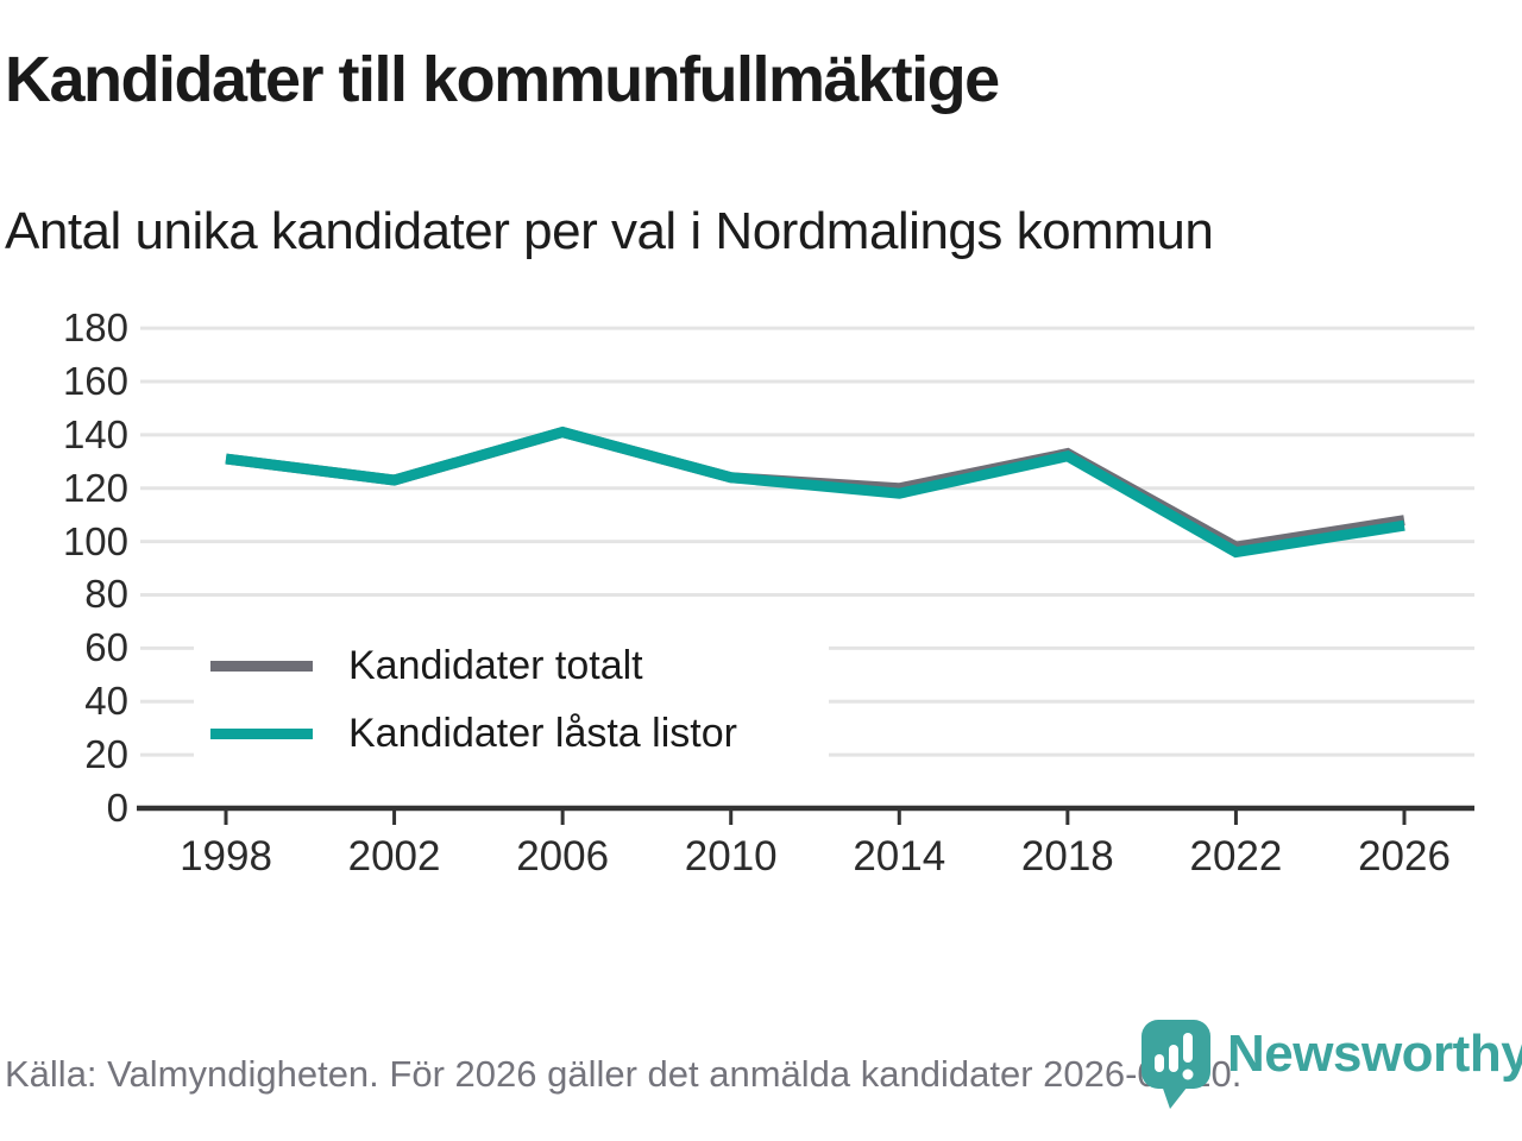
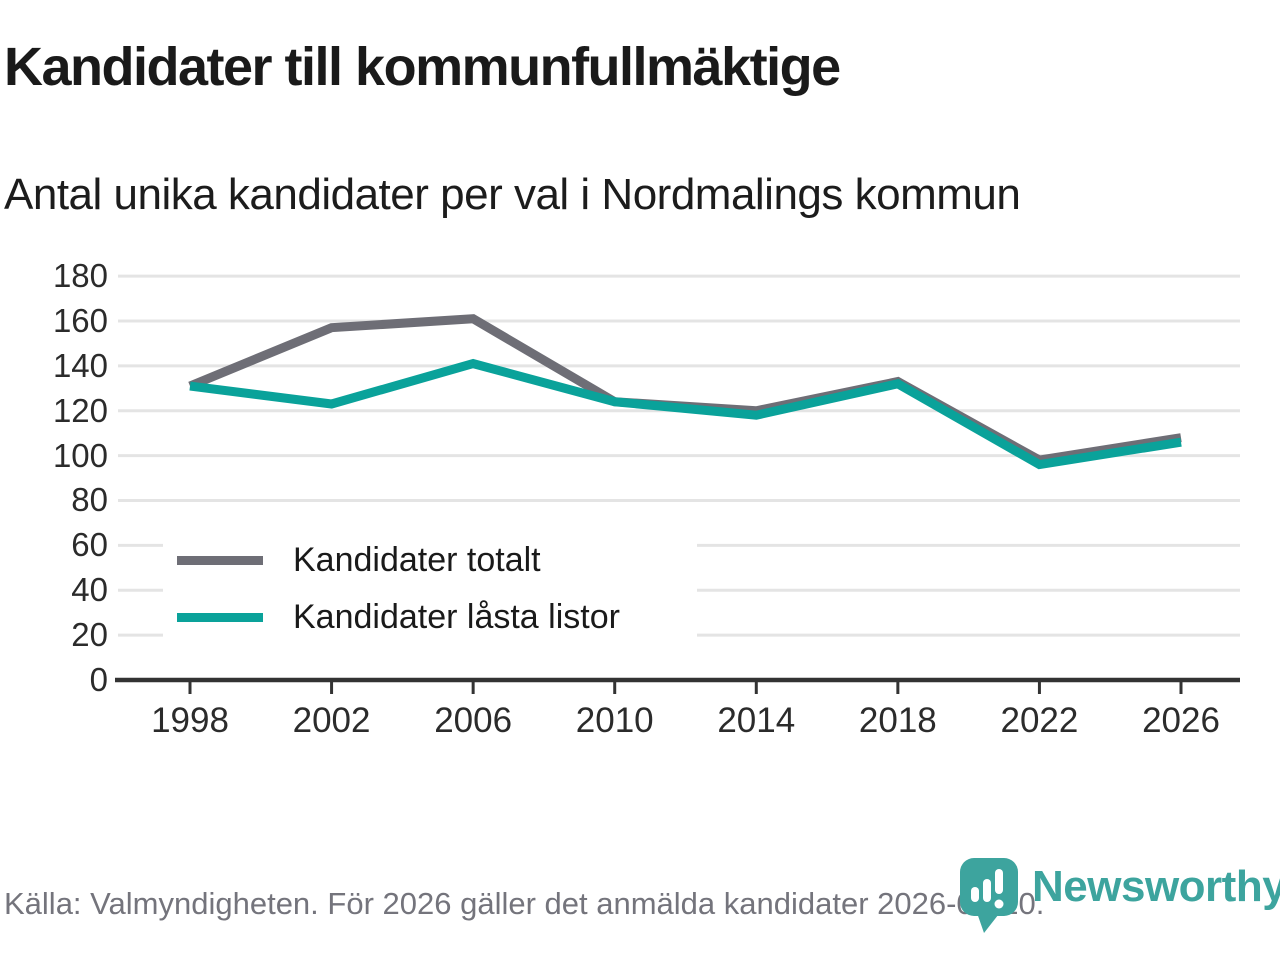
Kandidater totalt/2002: 123 -> 157
Kandidater totalt/2006: 141 -> 161
